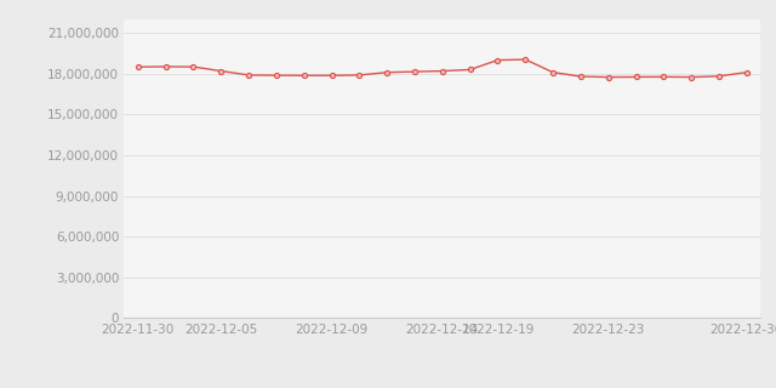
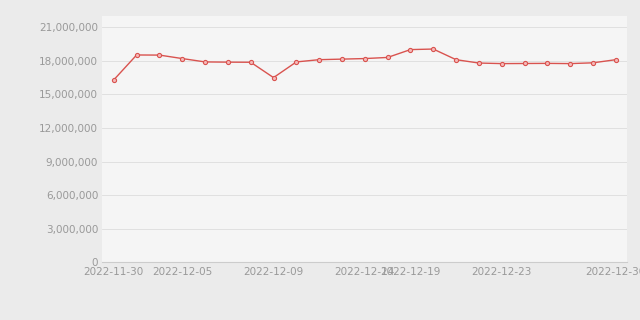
2022-11-30: 18,500,000 -> 16,300,000
2022-12-09: 17,900,000 -> 16,500,000
